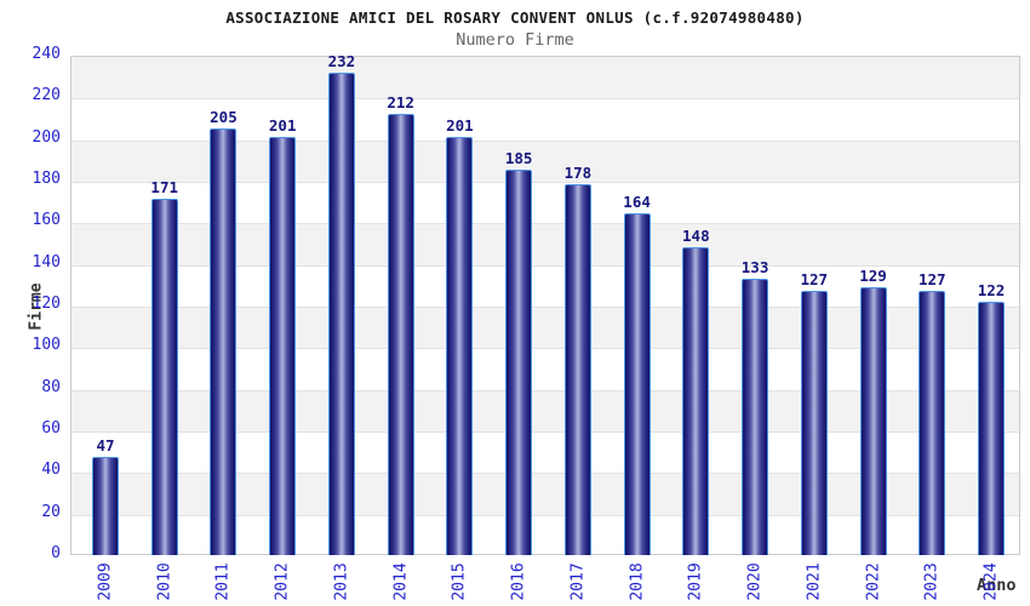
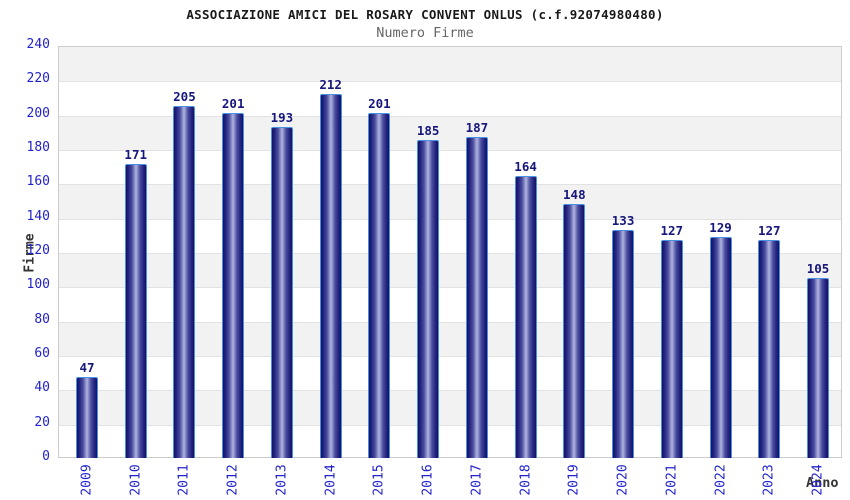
2013: 232 -> 193
2017: 178 -> 187
2024: 122 -> 105
